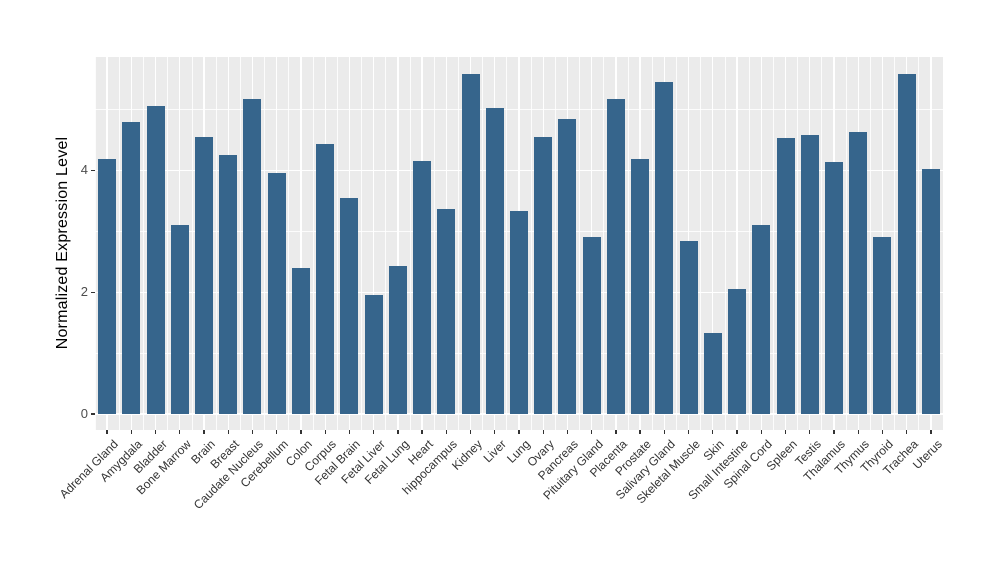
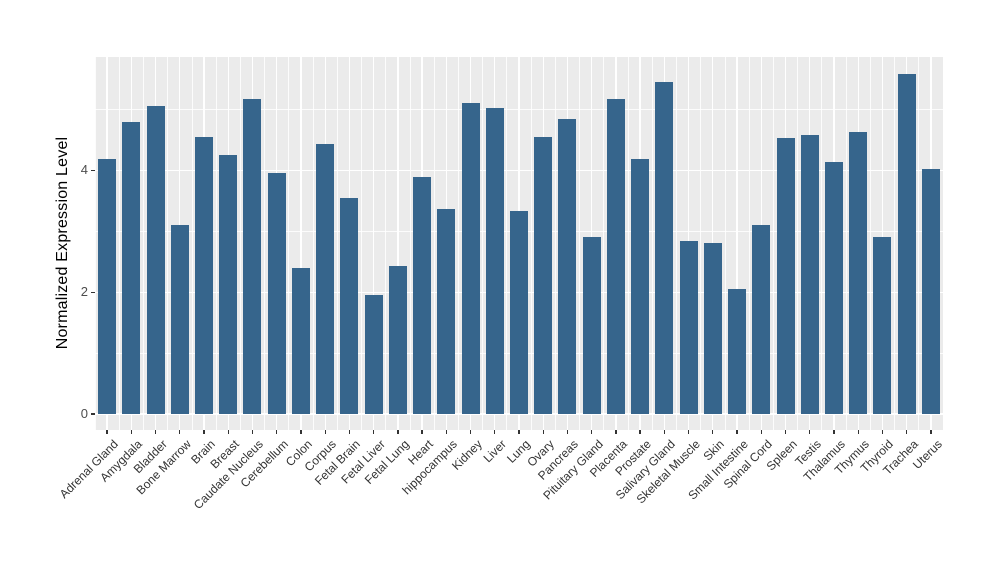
Heart: 4.2 -> 3.9
Kidney: 5.6 -> 5.1
Skin: 1.3 -> 2.8
